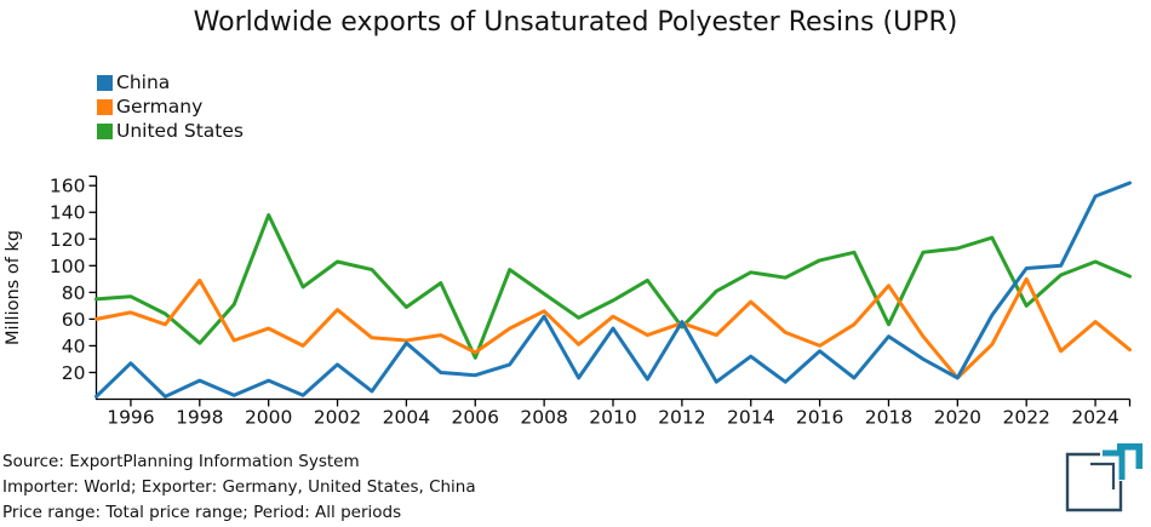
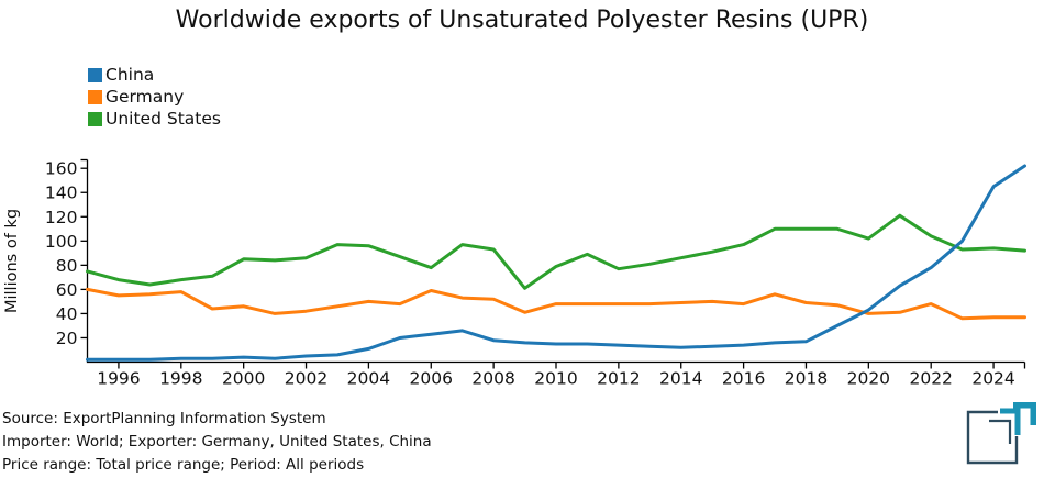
China/1996: 27 -> 2
Germany/1996: 65 -> 55
United States/1996: 77 -> 68
China/1998: 14 -> 3
Germany/1998: 89 -> 58
United States/1998: 42 -> 68
China/2000: 14 -> 4
Germany/2000: 53 -> 46
United States/2000: 138 -> 85
China/2002: 26 -> 5
Germany/2002: 67 -> 42
United States/2002: 103 -> 86
China/2004: 42 -> 11
Germany/2004: 44 -> 50
United States/2004: 69 -> 96
China/2006: 18 -> 23
Germany/2006: 35 -> 59
United States/2006: 31 -> 78
China/2008: 62 -> 18
Germany/2008: 66 -> 52
United States/2008: 79 -> 93
China/2010: 53 -> 15
Germany/2010: 62 -> 48
United States/2010: 74 -> 79
China/2012: 58 -> 14
Germany/2012: 57 -> 48
United States/2012: 54 -> 77
China/2014: 32 -> 12
Germany/2014: 73 -> 49
United States/2014: 95 -> 86
China/2016: 36 -> 14
Germany/2016: 40 -> 48
United States/2016: 104 -> 97
China/2018: 47 -> 17
Germany/2018: 85 -> 49
United States/2018: 56 -> 110
China/2020: 16 -> 43
Germany/2020: 16 -> 40
United States/2020: 113 -> 102
China/2022: 98 -> 78
Germany/2022: 90 -> 48
United States/2022: 70 -> 104
China/2024: 152 -> 145
Germany/2024: 58 -> 37
United States/2024: 103 -> 94
